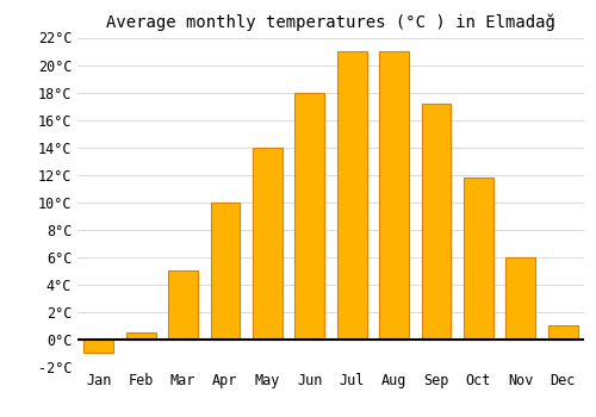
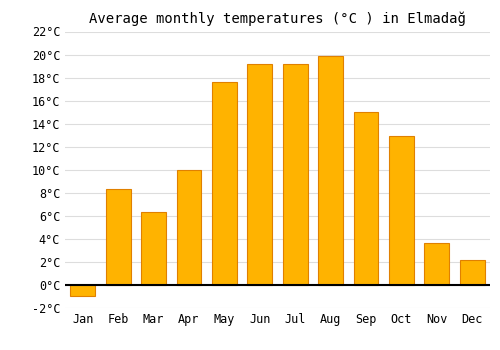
Feb: 0.5°C -> 8.3°C
Mar: 5.0°C -> 6.3°C
May: 14.0°C -> 17.6°C
Jun: 18.0°C -> 19.2°C
Jul: 21.0°C -> 19.2°C
Aug: 21.0°C -> 19.9°C
Sep: 17.2°C -> 15.0°C
Oct: 11.8°C -> 12.9°C
Nov: 6.0°C -> 3.6°C
Dec: 1.0°C -> 2.2°C
